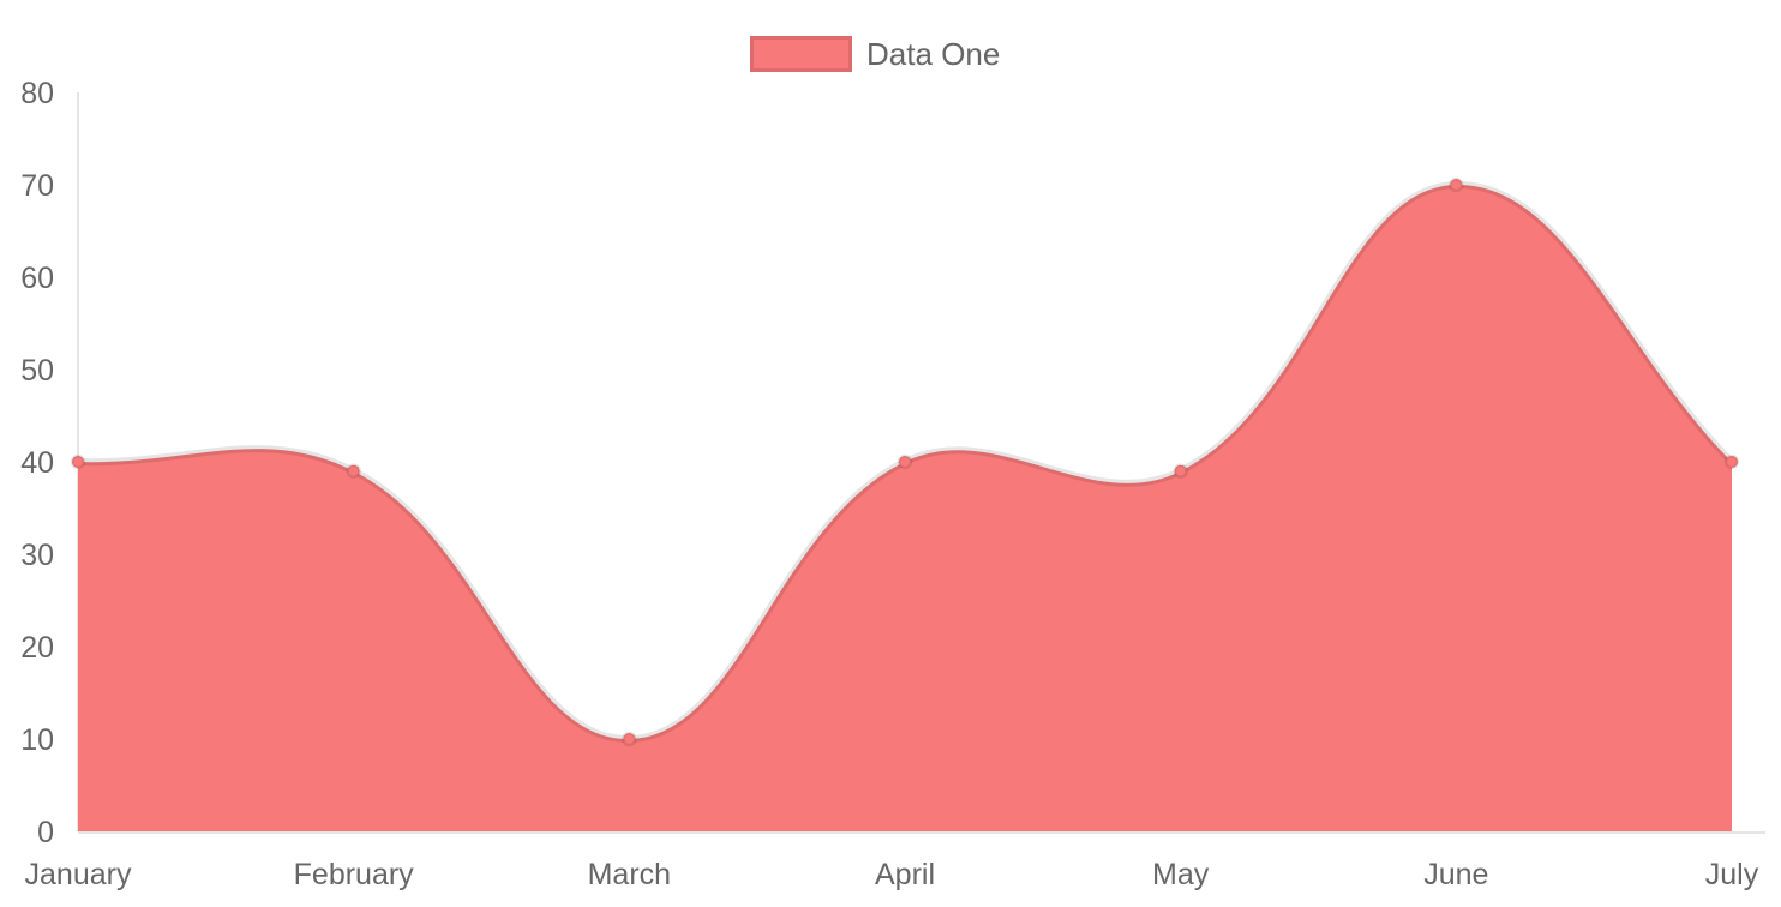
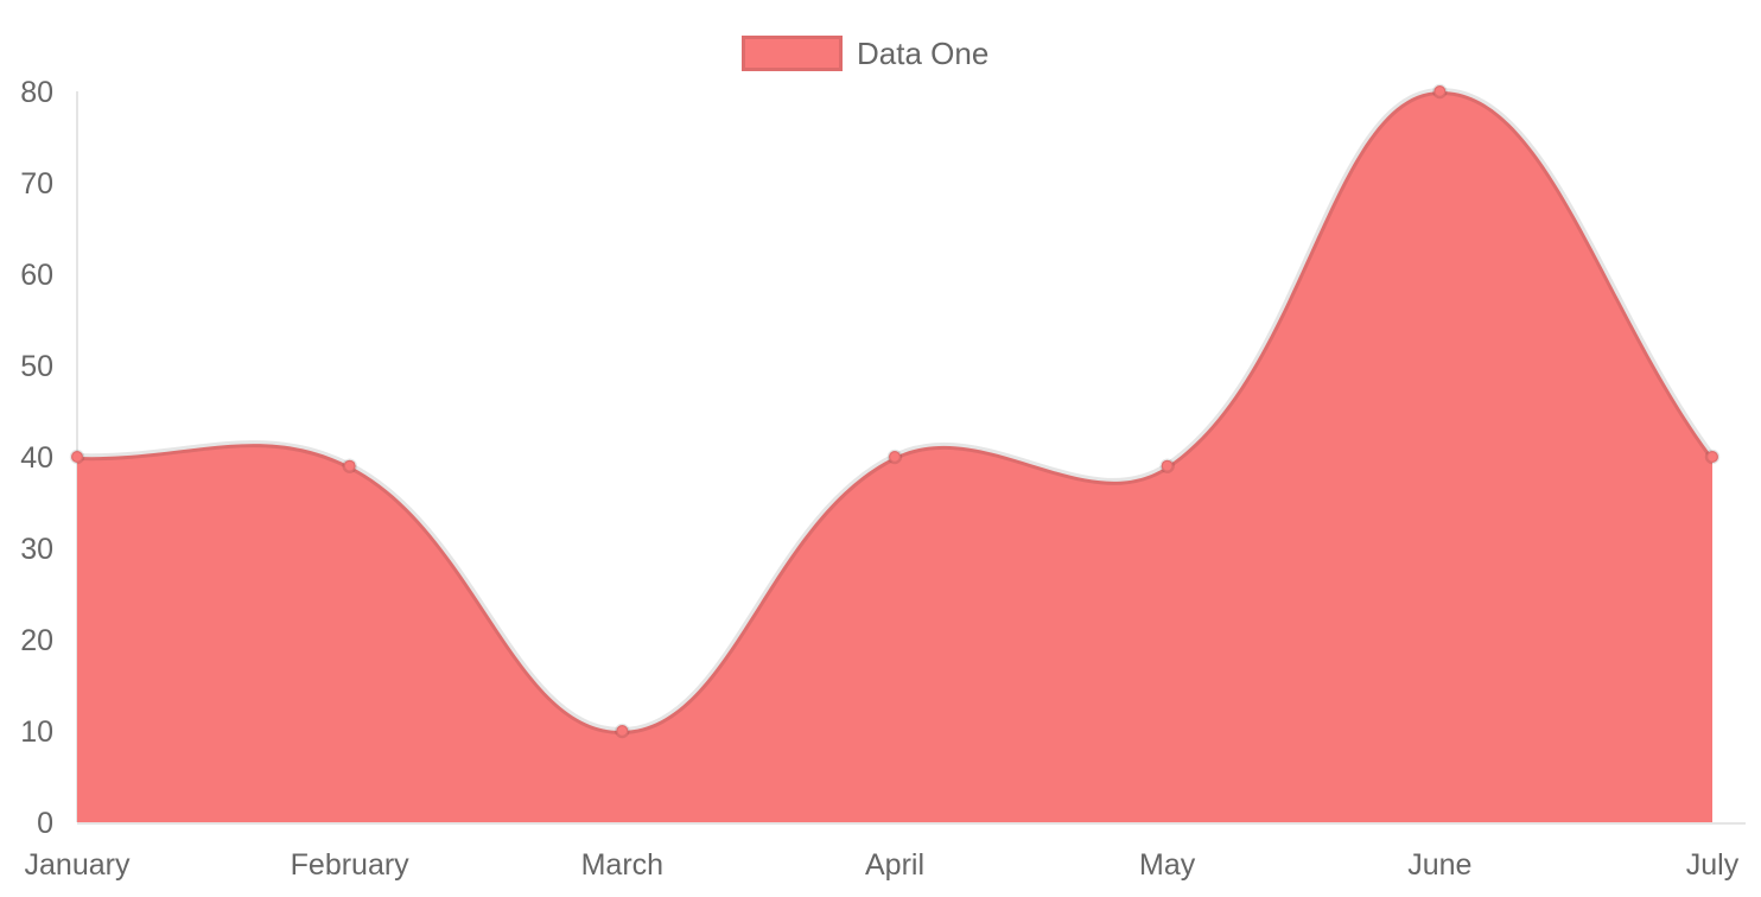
June: 70 -> 80
